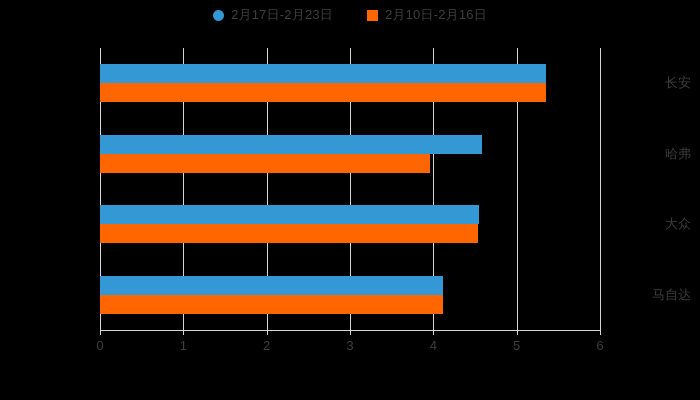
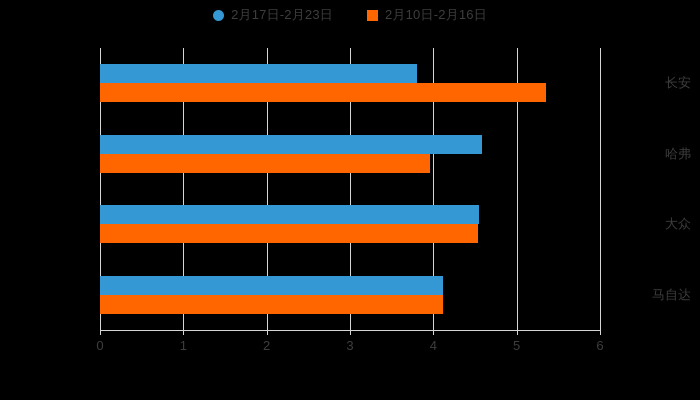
2月17日-2月23日/长安: 5.3 -> 3.8
